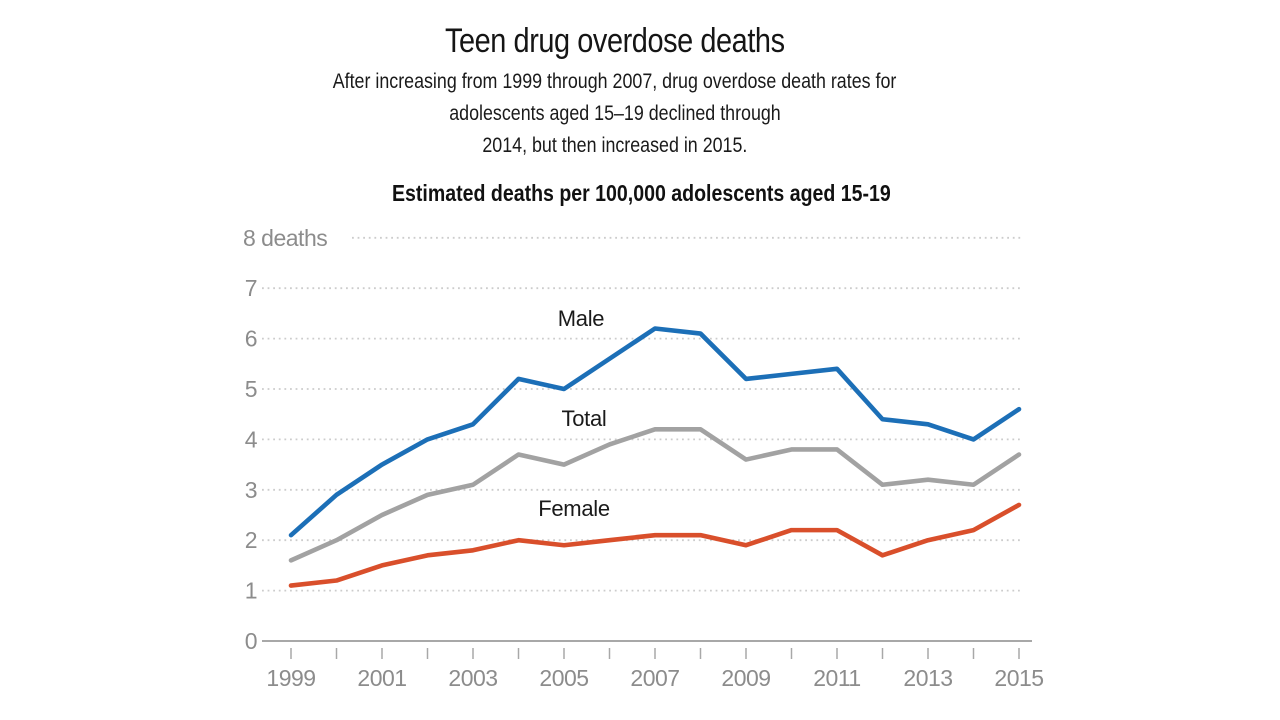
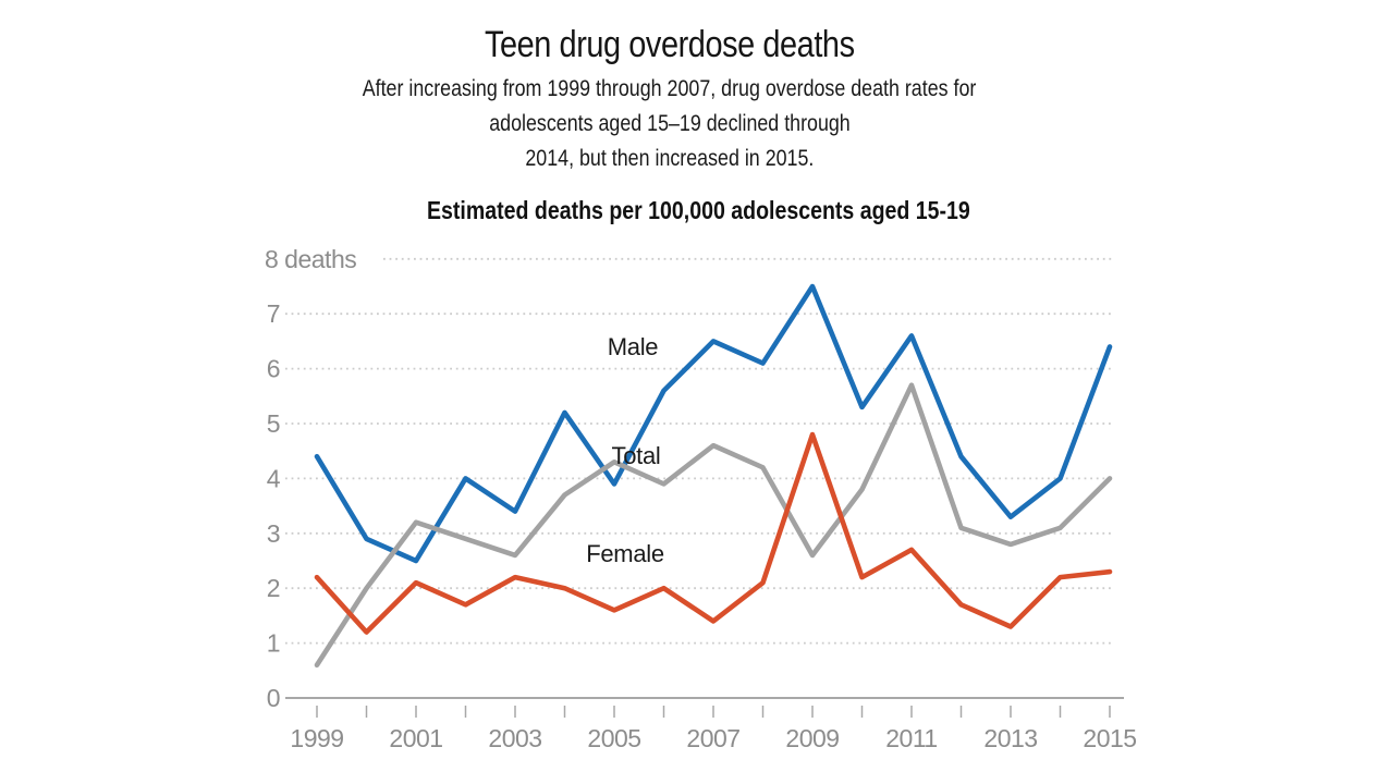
Male/1999: 2.1 -> 4.4
Total/1999: 1.6 -> 0.6
Female/1999: 1.1 -> 2.2
Male/2001: 3.5 -> 2.5
Total/2001: 2.5 -> 3.2
Female/2001: 1.5 -> 2.1
Male/2003: 4.3 -> 3.4
Total/2003: 3.1 -> 2.6
Female/2003: 1.8 -> 2.2
Male/2005: 5.0 -> 3.9
Total/2005: 3.5 -> 4.3
Female/2005: 1.9 -> 1.6
Male/2007: 6.2 -> 6.5
Total/2007: 4.2 -> 4.6
Female/2007: 2.1 -> 1.4
Male/2009: 5.2 -> 7.5
Total/2009: 3.6 -> 2.6
Female/2009: 1.9 -> 4.8
Male/2011: 5.4 -> 6.6
Total/2011: 3.8 -> 5.7
Female/2011: 2.2 -> 2.7
Male/2013: 4.3 -> 3.3
Total/2013: 3.2 -> 2.8
Female/2013: 2.0 -> 1.3
Male/2015: 4.6 -> 6.4
Total/2015: 3.7 -> 4.0
Female/2015: 2.7 -> 2.3
